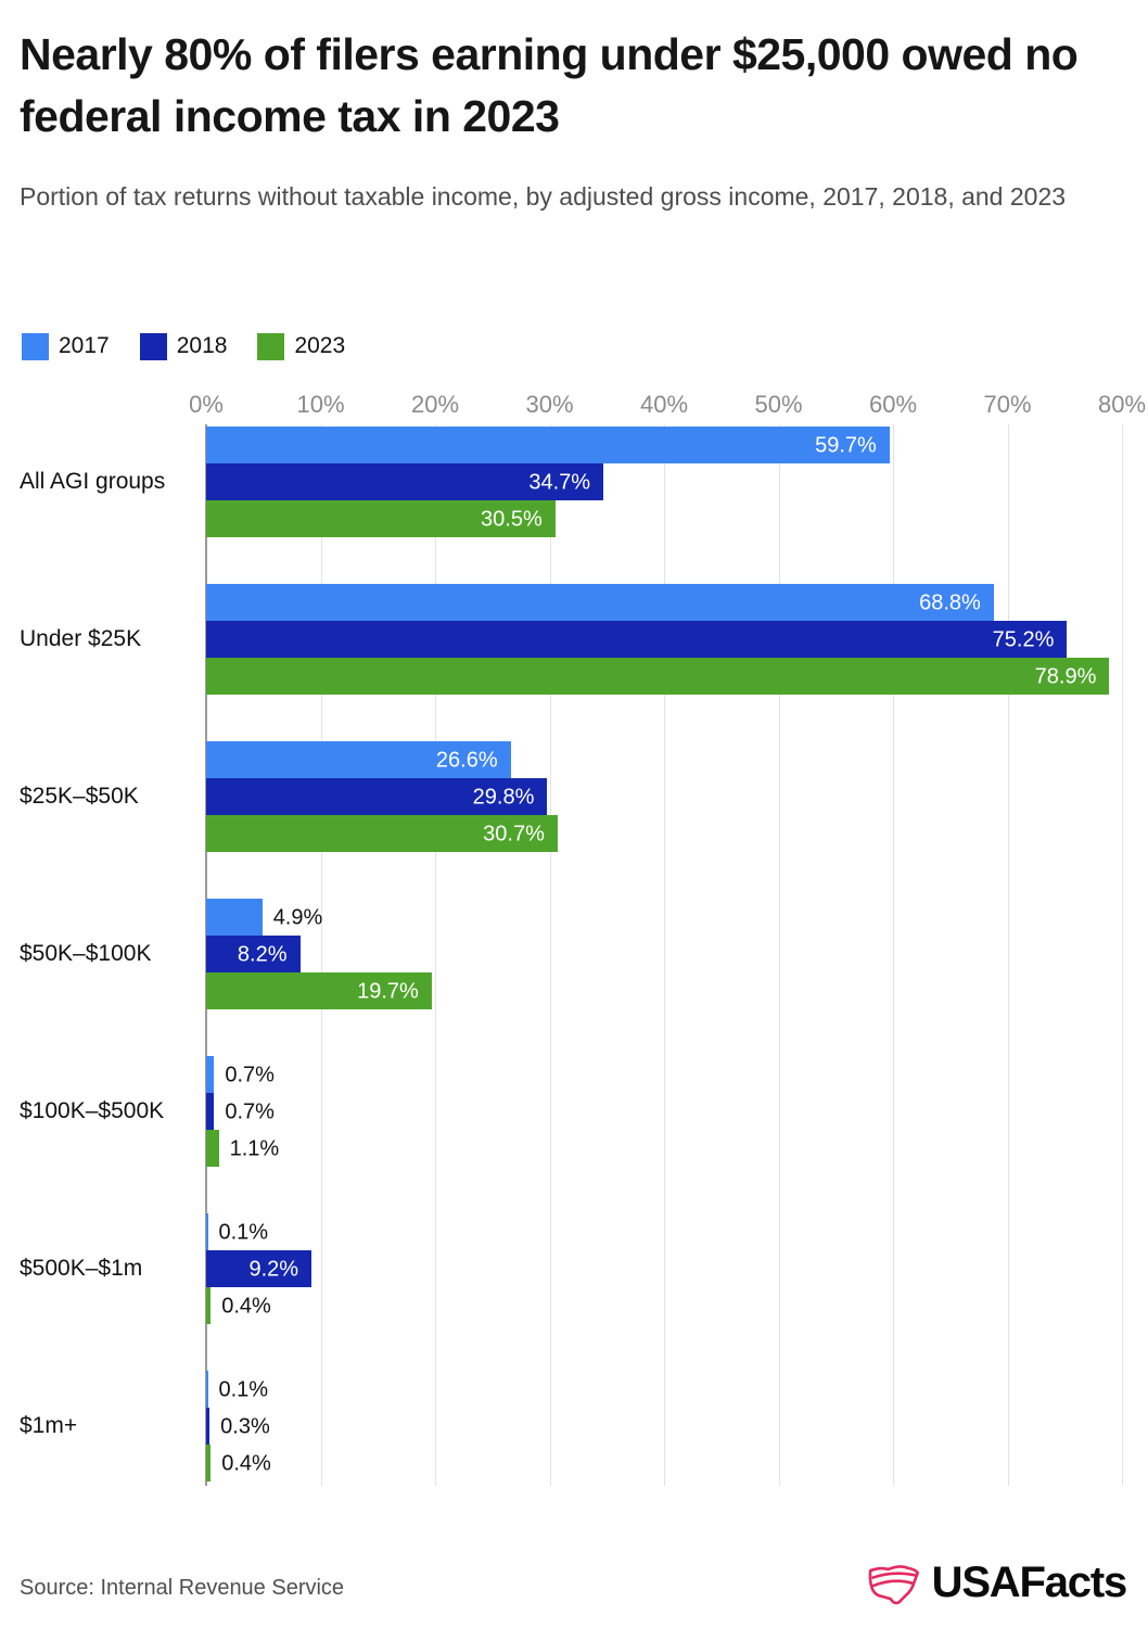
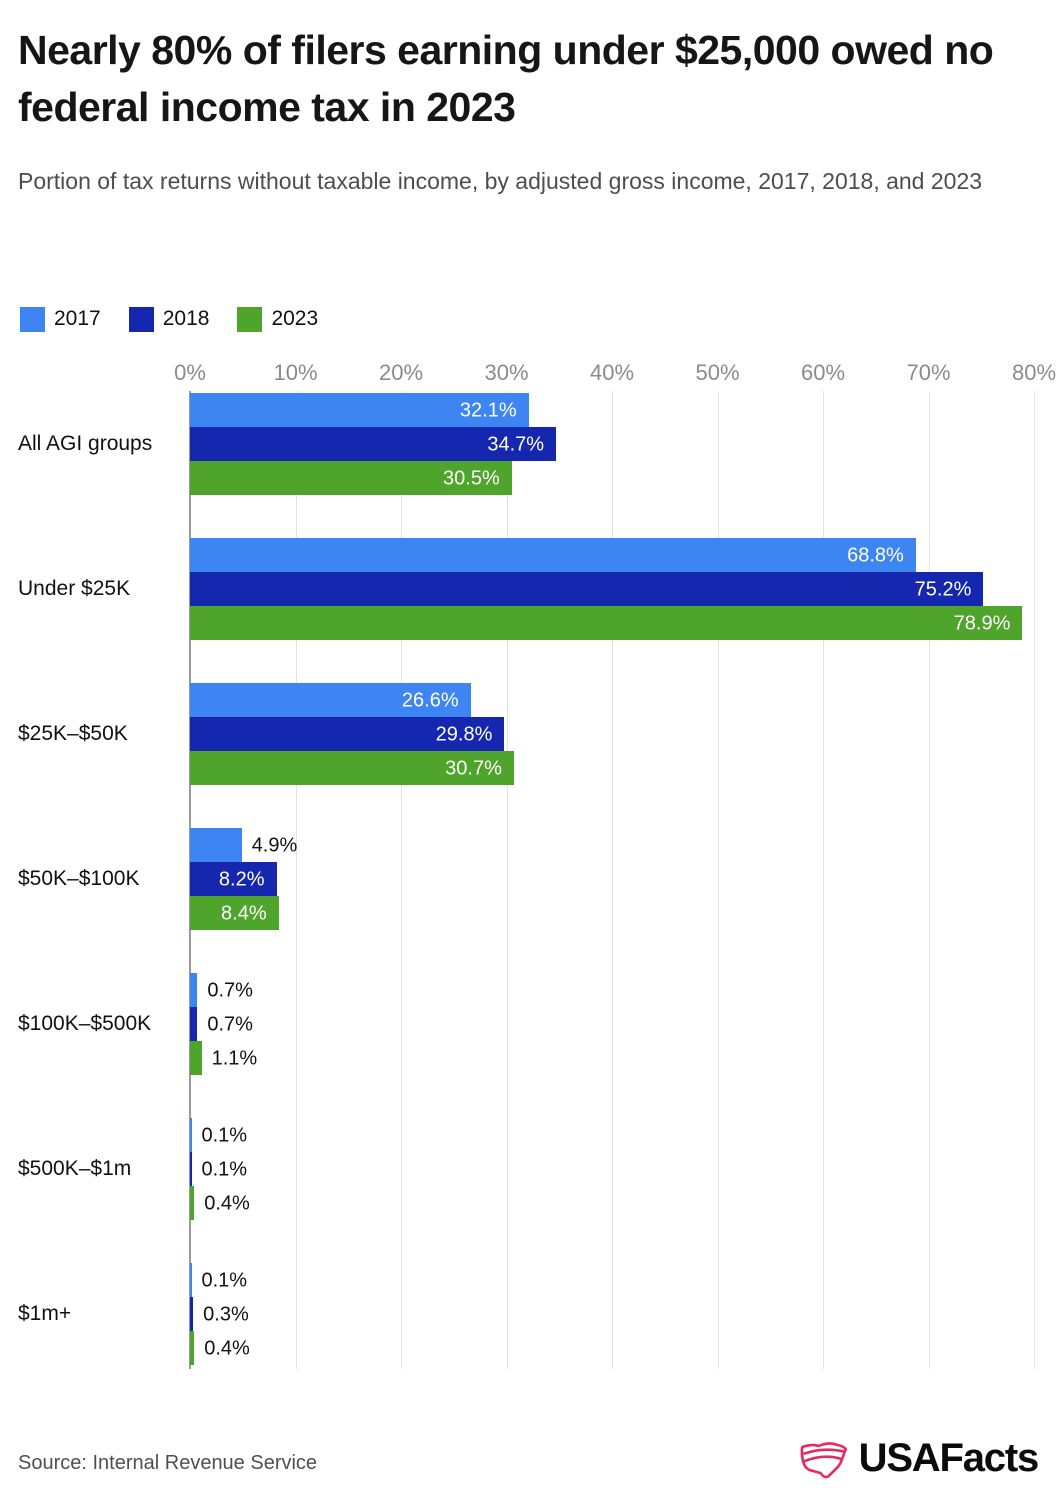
2017/All AGI groups: 59.7% -> 32.1%
2023/$50K–$100K: 19.7% -> 8.4%
2018/$500K–$1m: 9.2% -> 0.1%
